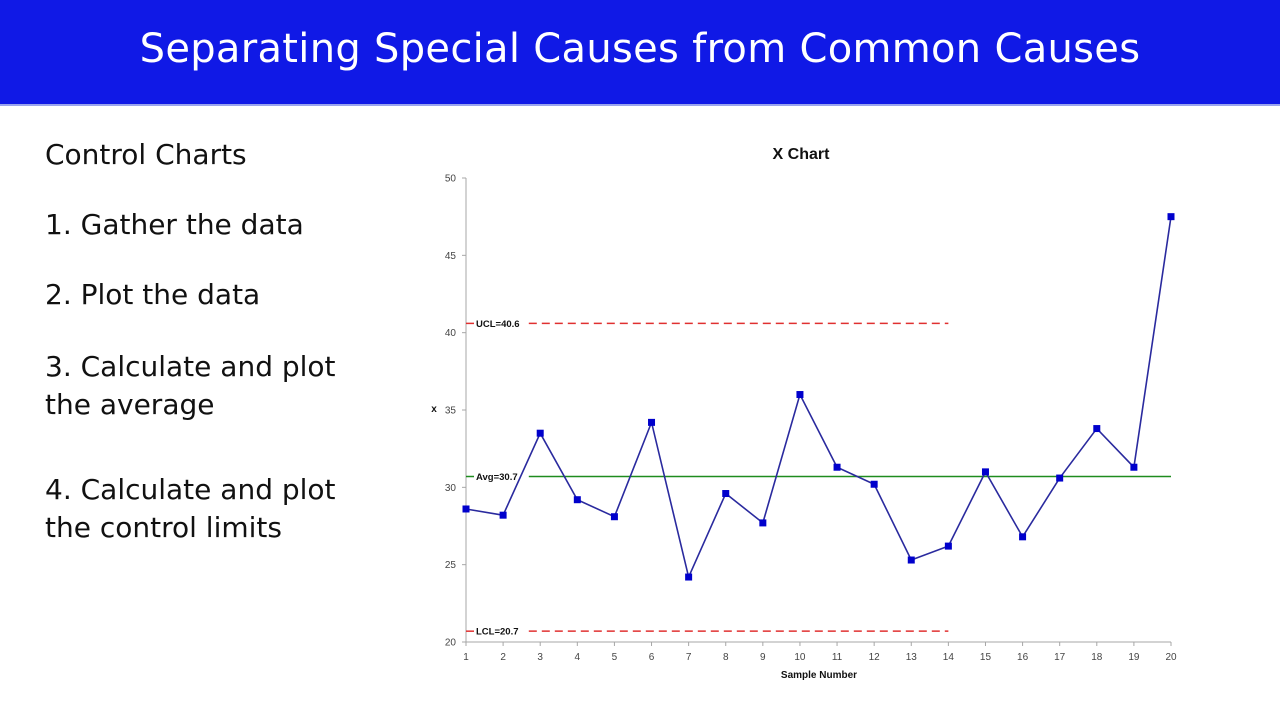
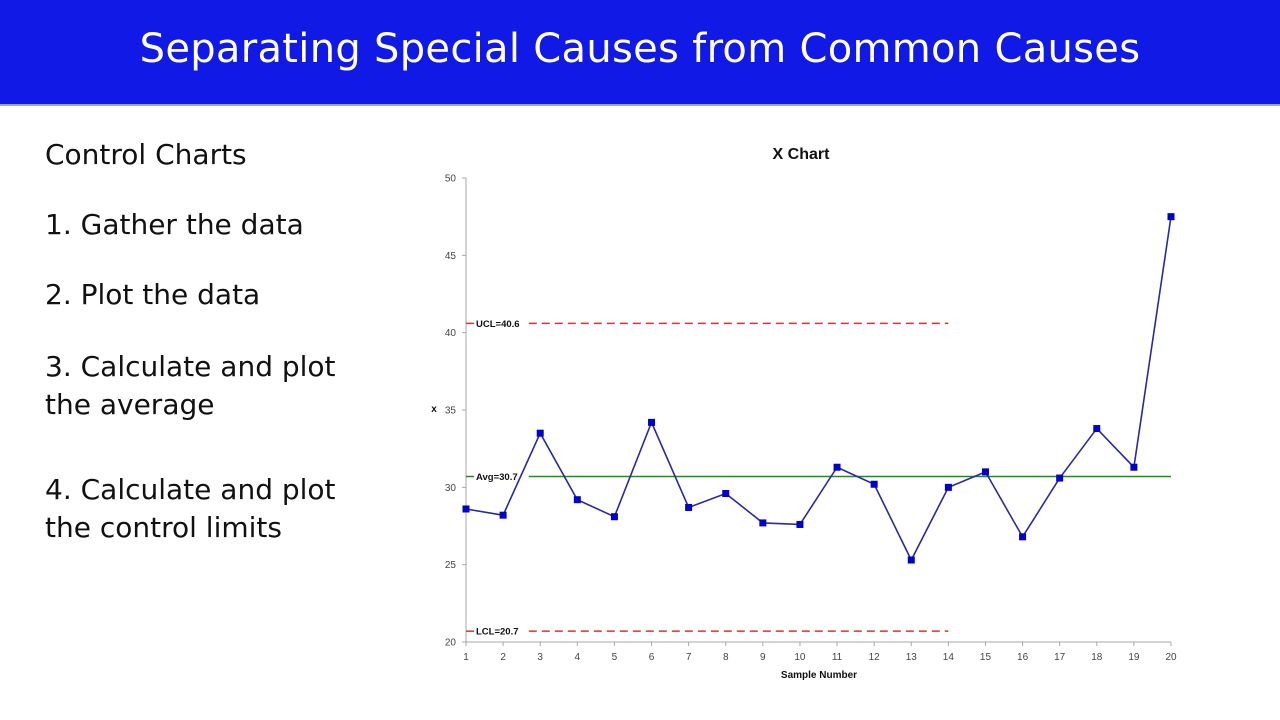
7: 24.2 -> 28.7
10: 36.0 -> 27.6
14: 26.2 -> 30.0
